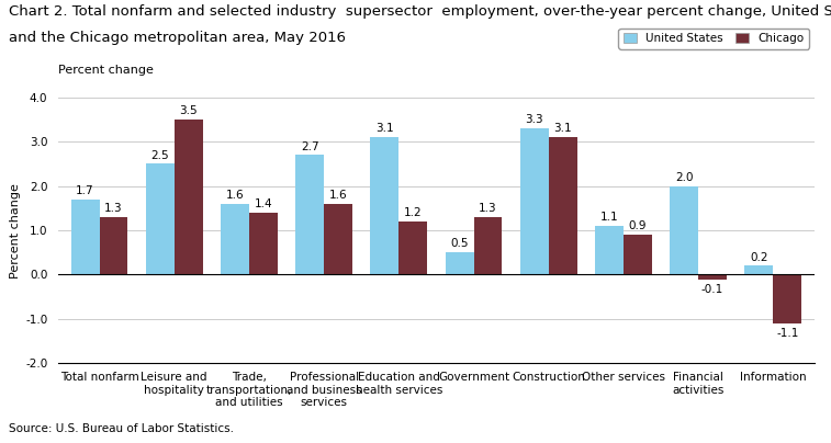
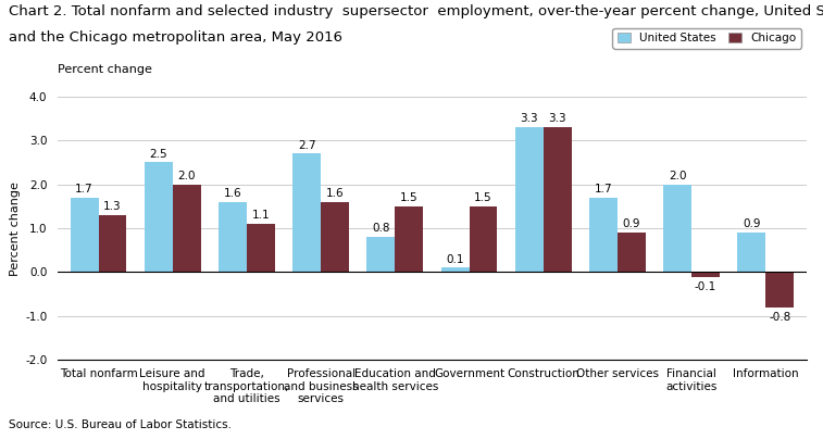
Chicago/Leisure and hospitality: 3.5 -> 2.0
Chicago/Trade, transportation, and utilities: 1.4 -> 1.1
United States/Education and health services: 3.1 -> 0.8
Chicago/Education and health services: 1.2 -> 1.5
United States/Government: 0.5 -> 0.1
Chicago/Government: 1.3 -> 1.5
Chicago/Construction: 3.1 -> 3.3
United States/Other services: 1.1 -> 1.7
United States/Information: 0.2 -> 0.9
Chicago/Information: -1.1 -> -0.8
